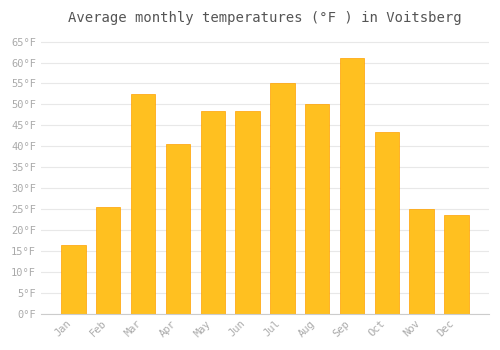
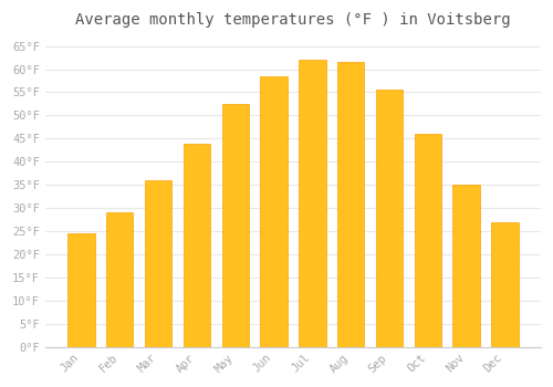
Jan: 16.5°F -> 24.5°F
Feb: 25.5°F -> 29.0°F
Mar: 52.5°F -> 36.0°F
Apr: 40.5°F -> 44.0°F
May: 48.5°F -> 52.5°F
Jun: 48.5°F -> 58.5°F
Jul: 55.0°F -> 62.0°F
Aug: 50.0°F -> 61.5°F
Sep: 61.0°F -> 55.5°F
Oct: 43.5°F -> 46.0°F
Nov: 25.0°F -> 35.0°F
Dec: 23.5°F -> 27.0°F
